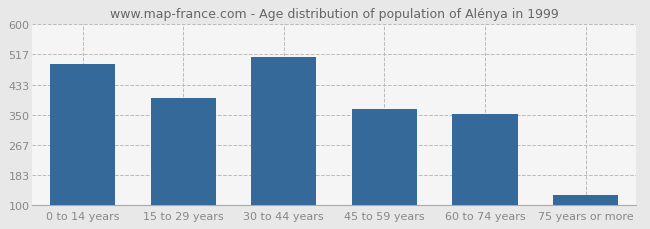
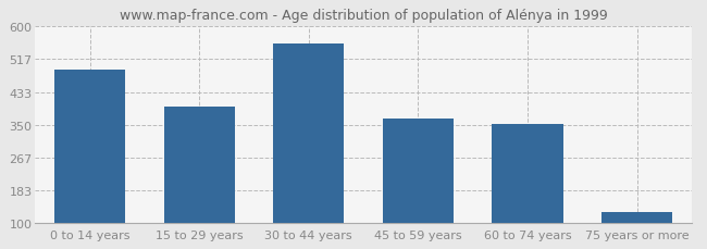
30 to 44 years: 510 -> 557
